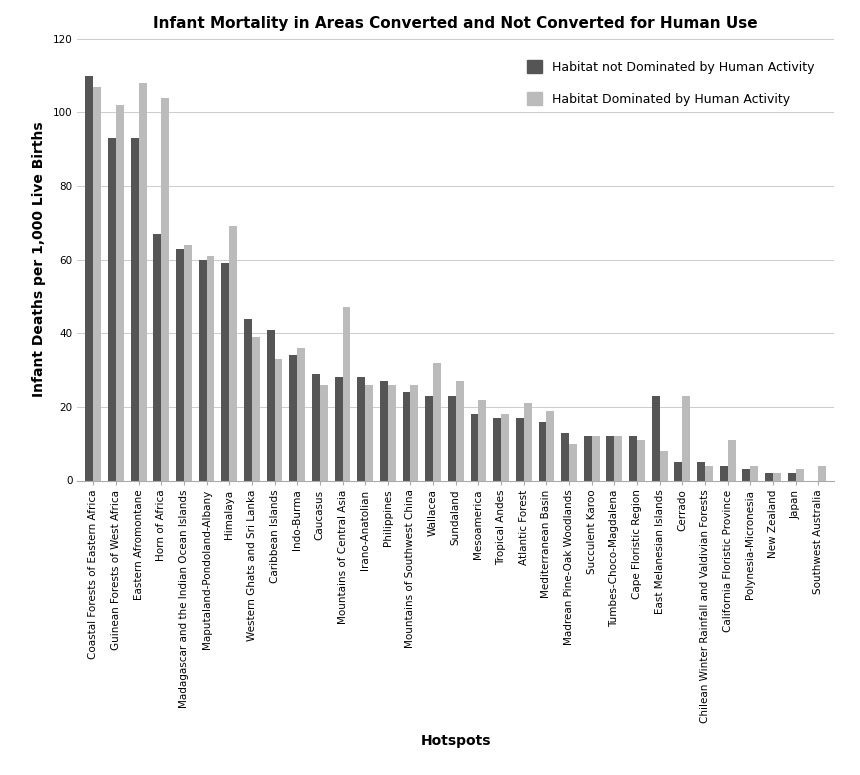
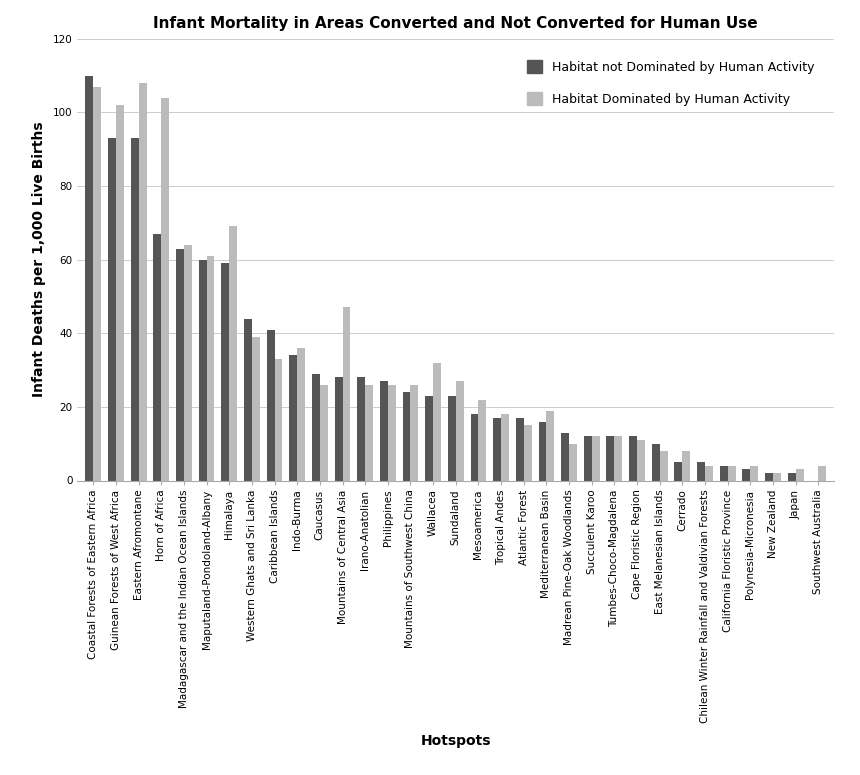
Habitat Dominated by Human Activity/Atlantic Forest: 21 -> 15
Habitat not Dominated by Human Activity/East Melanesian Islands: 23 -> 10
Habitat Dominated by Human Activity/Cerrado: 23 -> 8
Habitat Dominated by Human Activity/California Floristic Province: 11 -> 4
